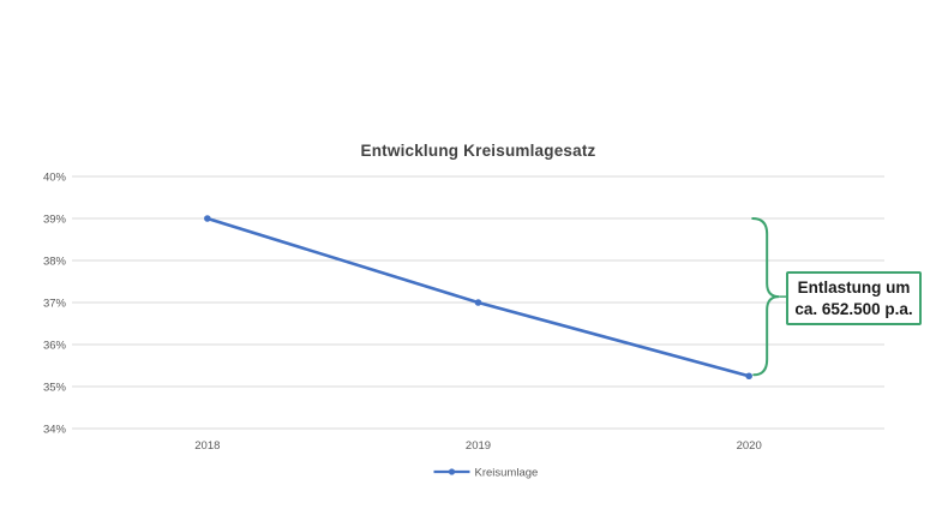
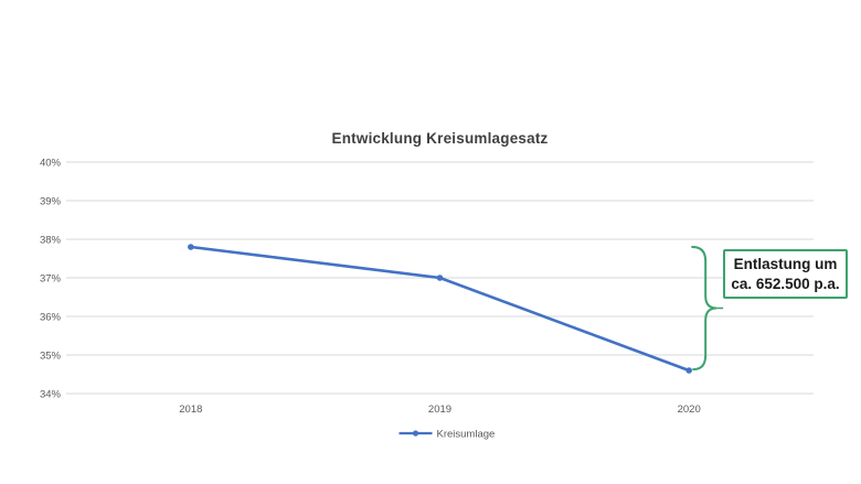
2018: 39.0% -> 37.8%
2020: 35.2% -> 34.6%
